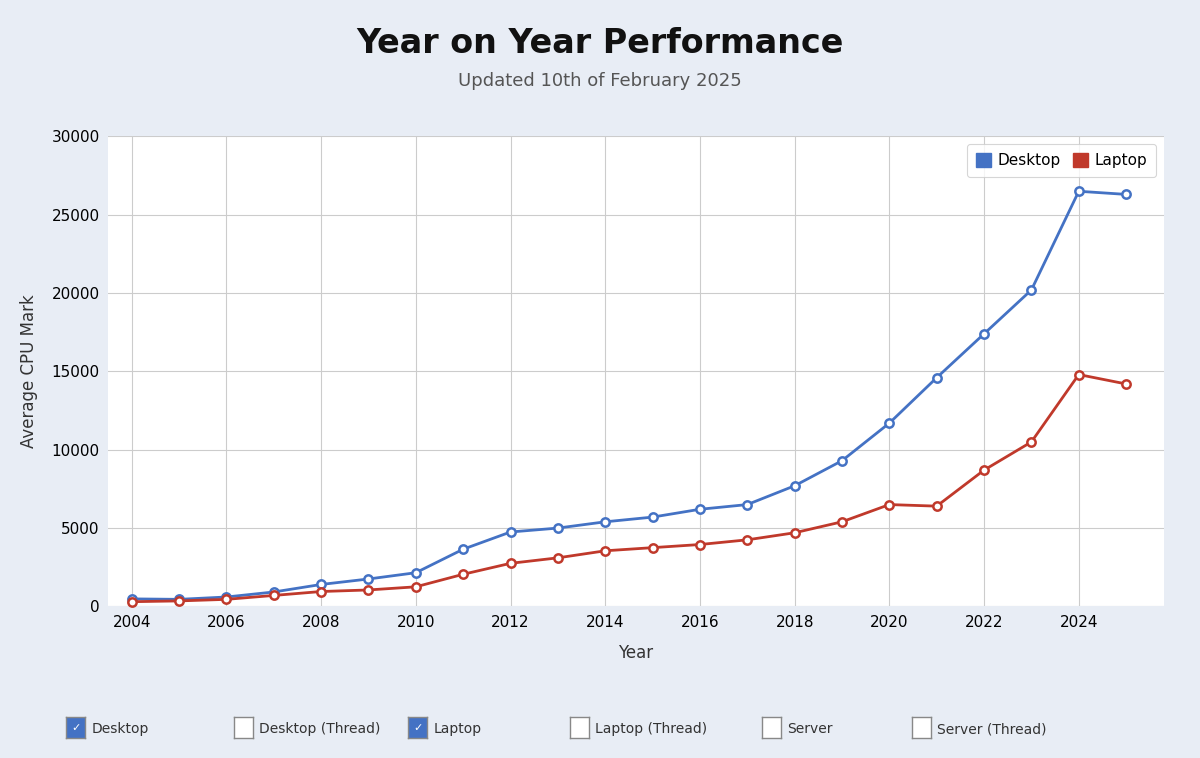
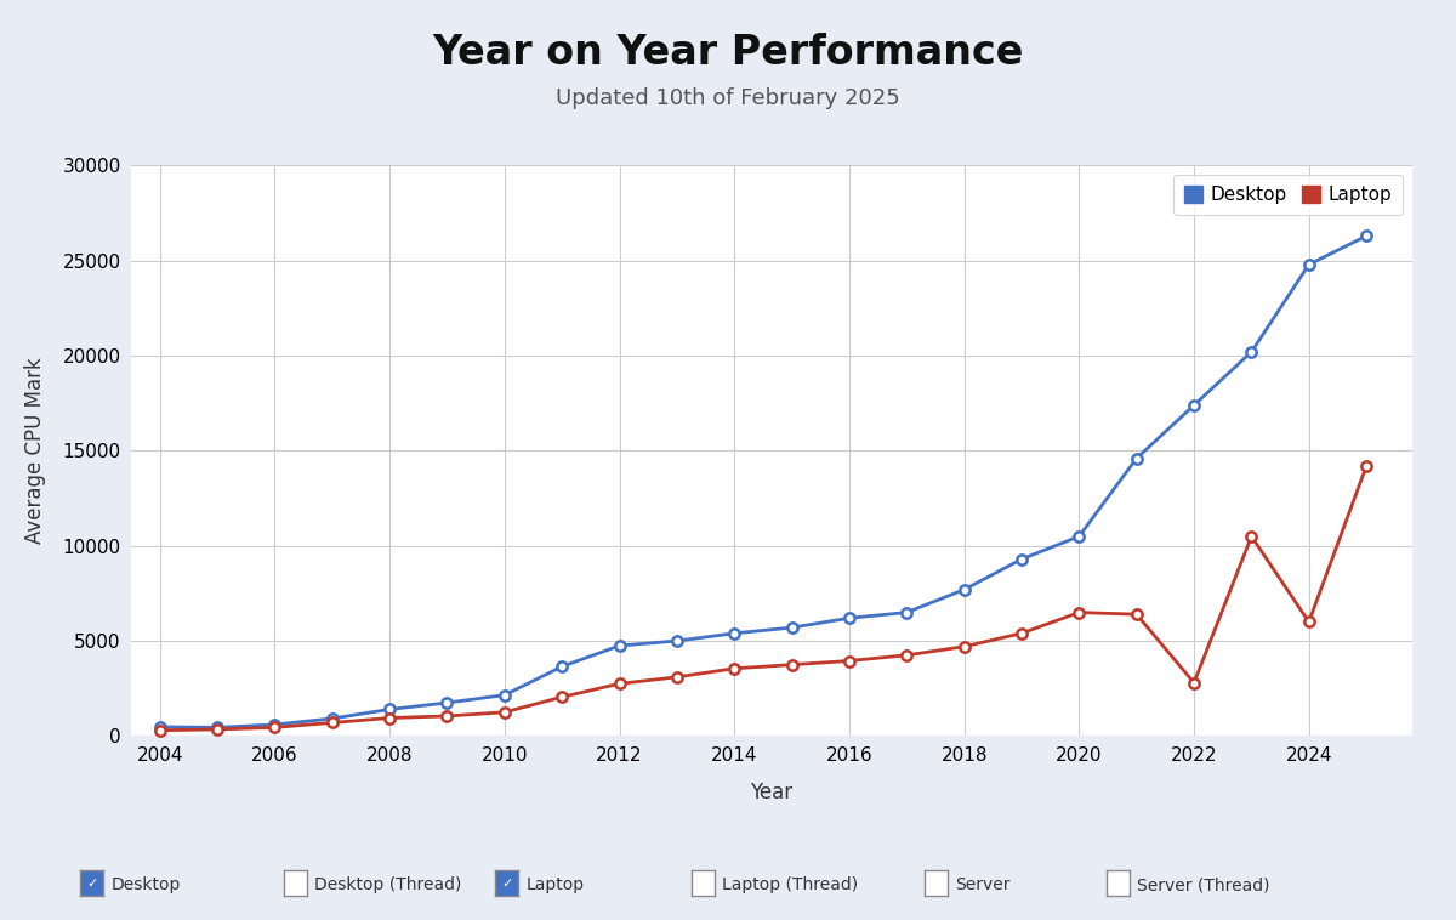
Desktop/2020: 11700 -> 10500
Laptop/2022: 8700 -> 2800
Desktop/2024: 26500 -> 24800
Laptop/2024: 14800 -> 6000
